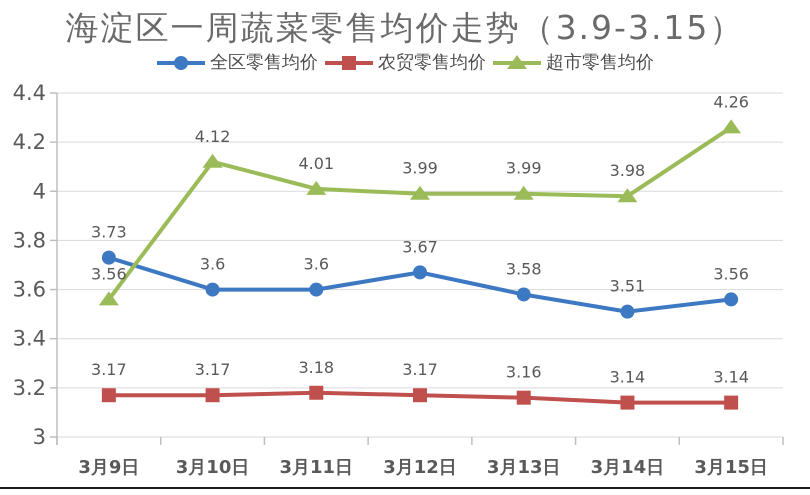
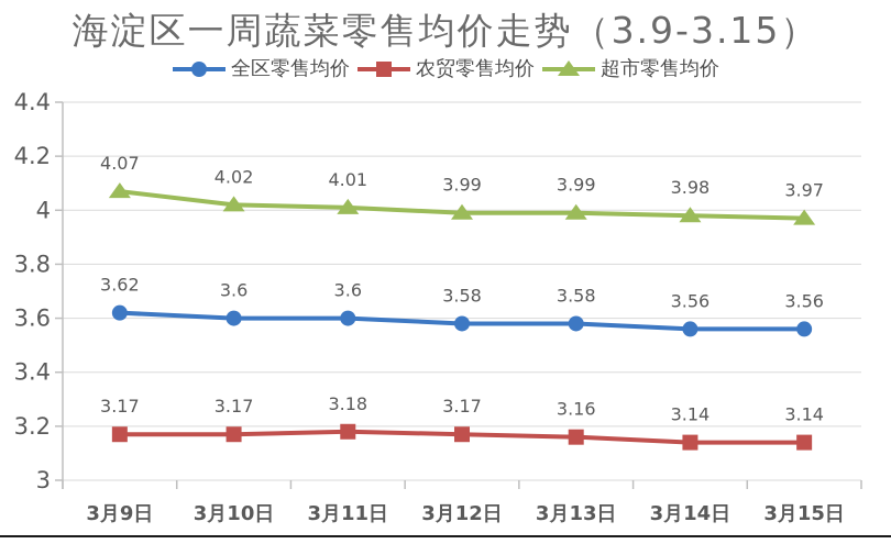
全区零售均价/3月9日: 3.73 -> 3.62
超市零售均价/3月9日: 3.56 -> 4.07
超市零售均价/3月10日: 4.12 -> 4.02
全区零售均价/3月12日: 3.67 -> 3.58
全区零售均价/3月14日: 3.51 -> 3.56
超市零售均价/3月15日: 4.26 -> 3.97
